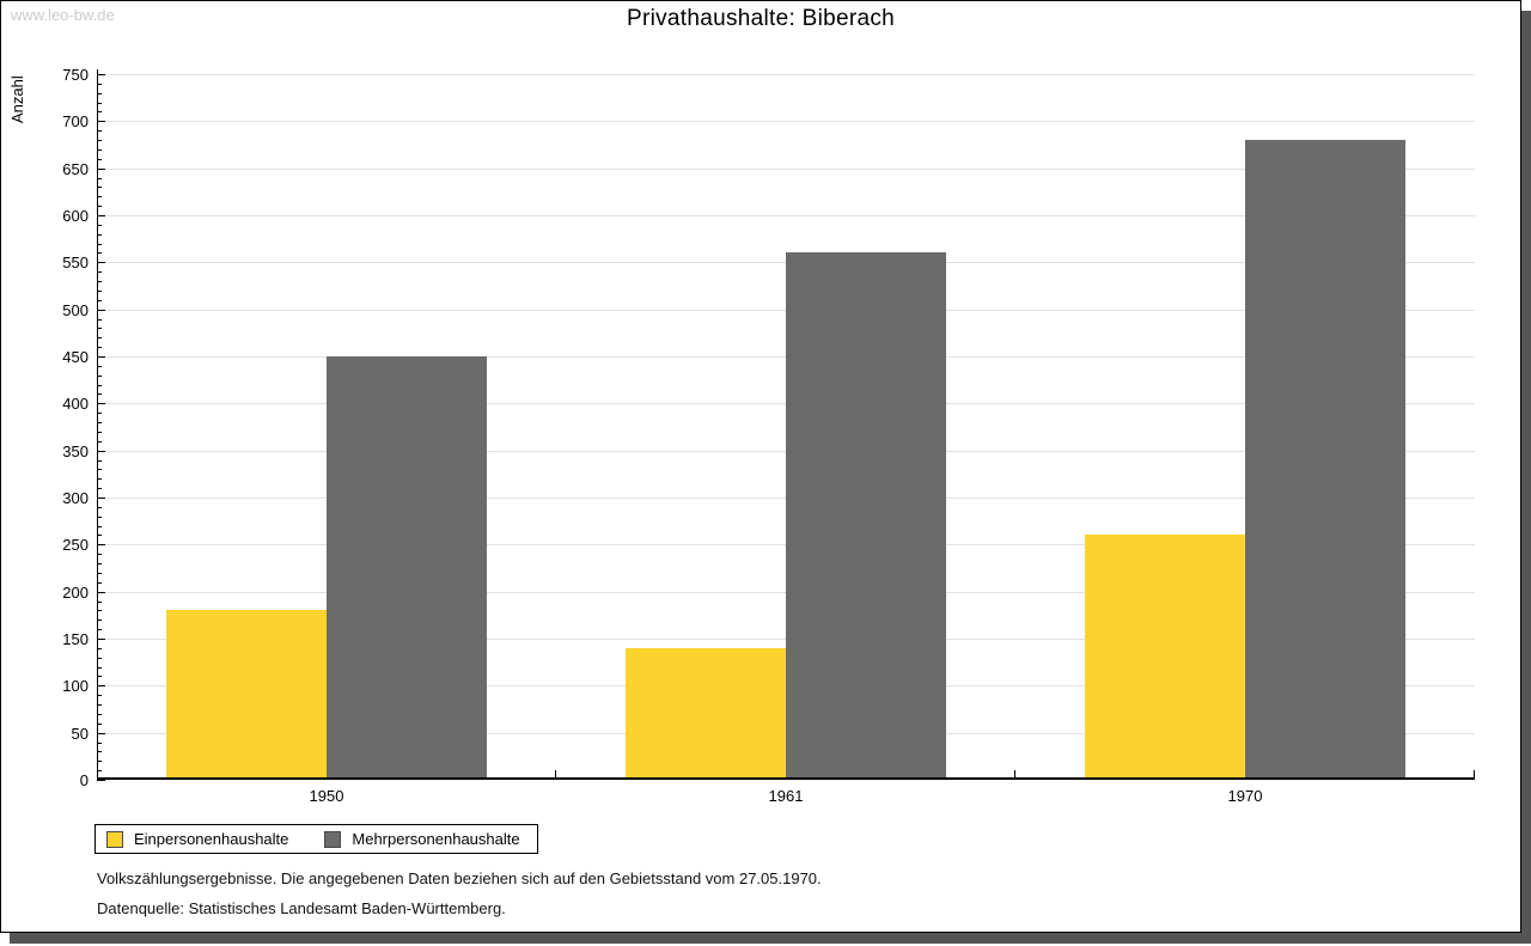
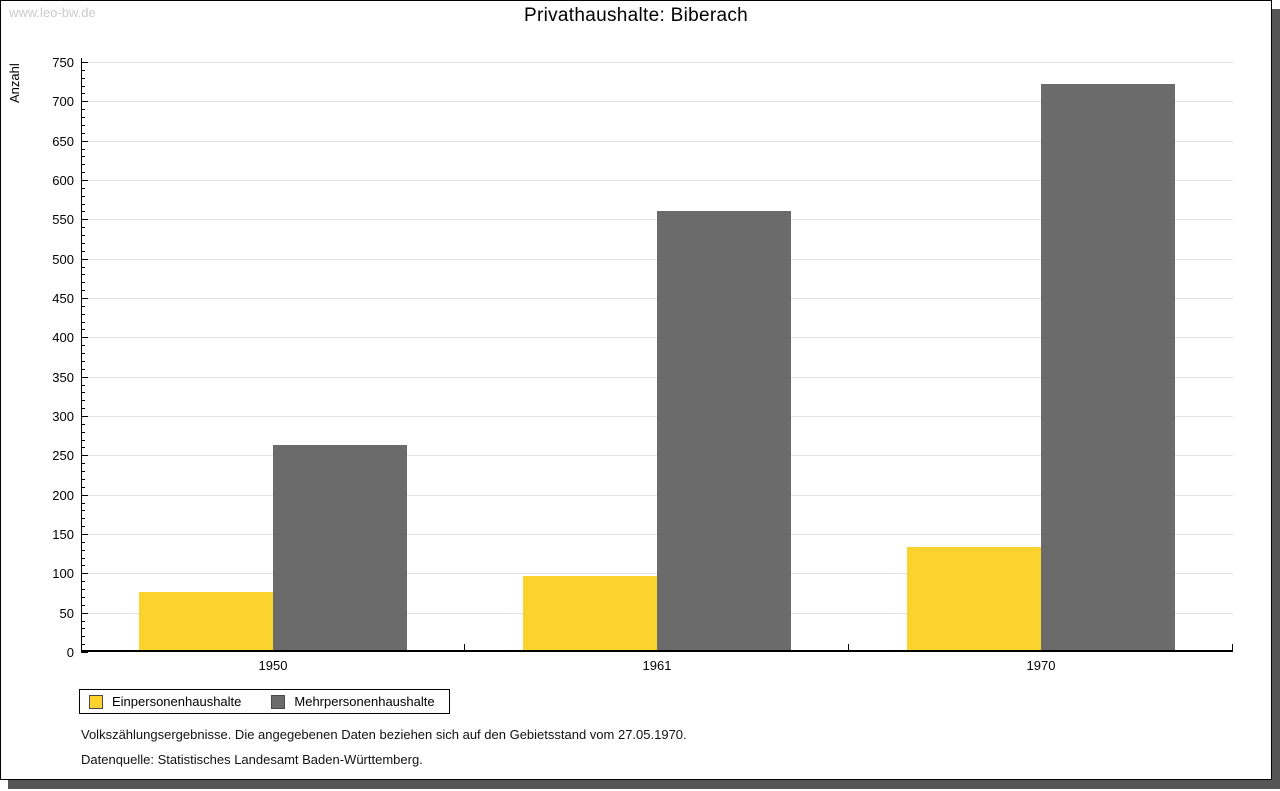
Einpersonenhaushalte/1950: 180 -> 80
Mehrpersonenhaushalte/1950: 450 -> 260
Einpersonenhaushalte/1961: 140 -> 100
Einpersonenhaushalte/1970: 260 -> 130
Mehrpersonenhaushalte/1970: 680 -> 720
